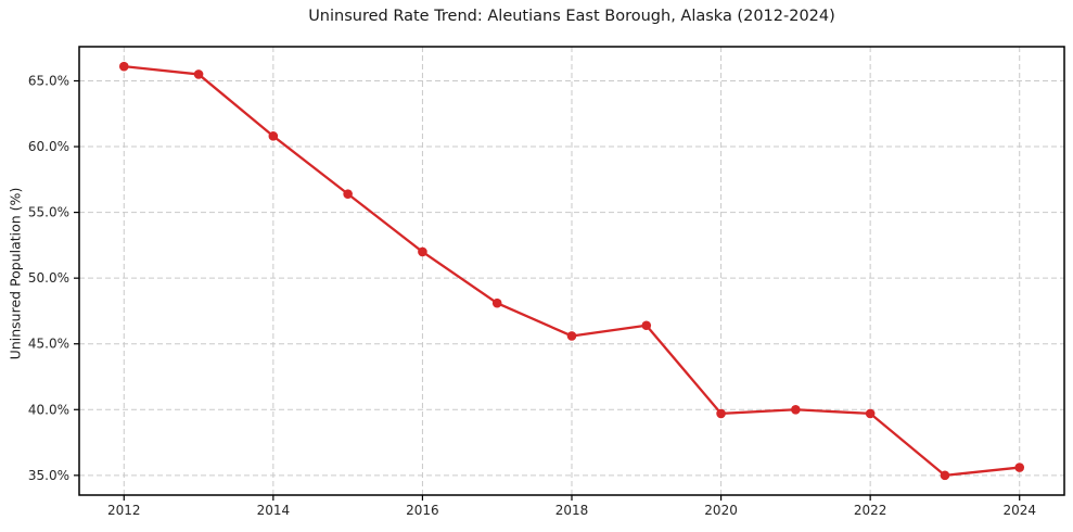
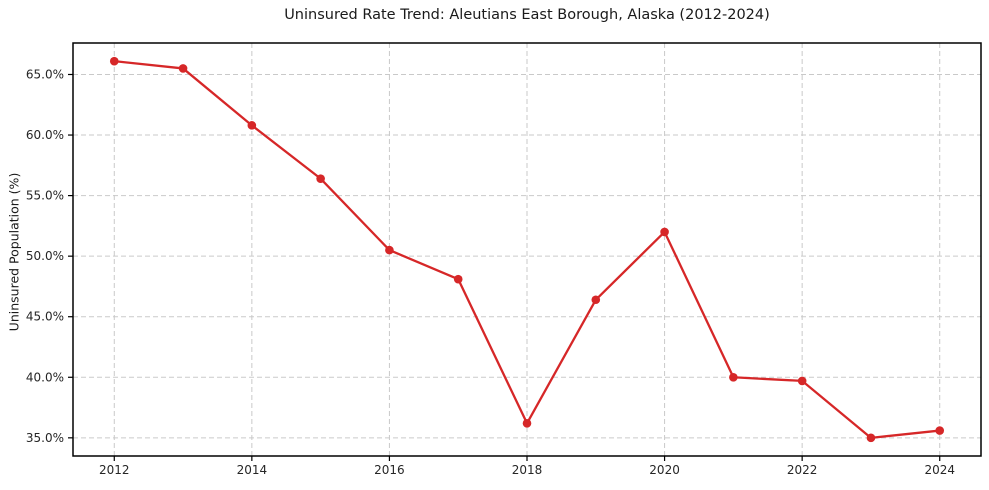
2016: 52.0% -> 50.5%
2018: 45.6% -> 36.2%
2020: 39.7% -> 52.0%
